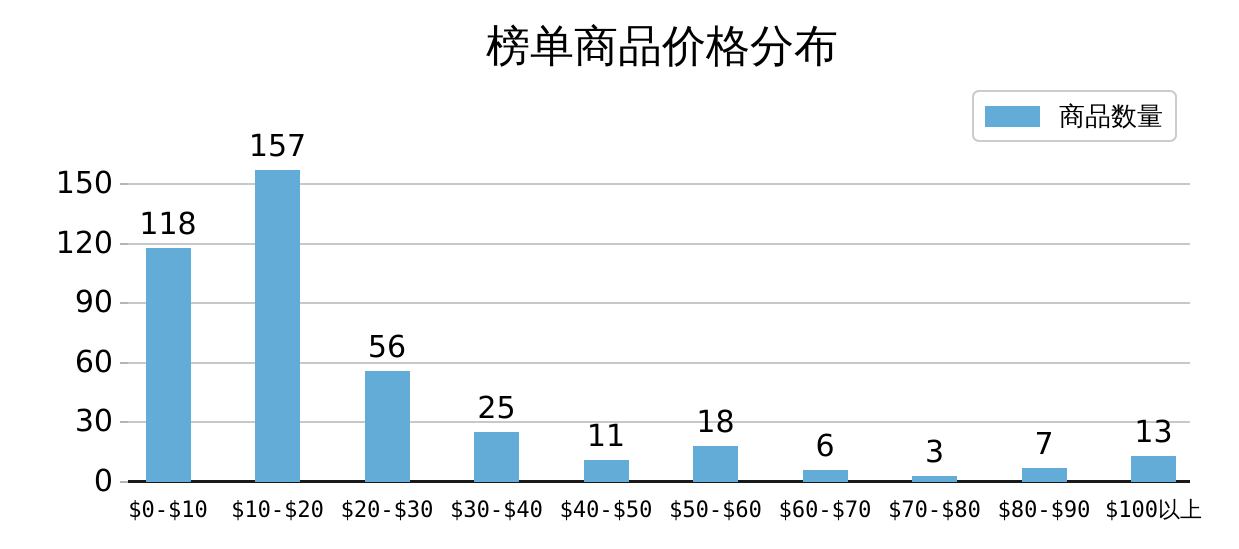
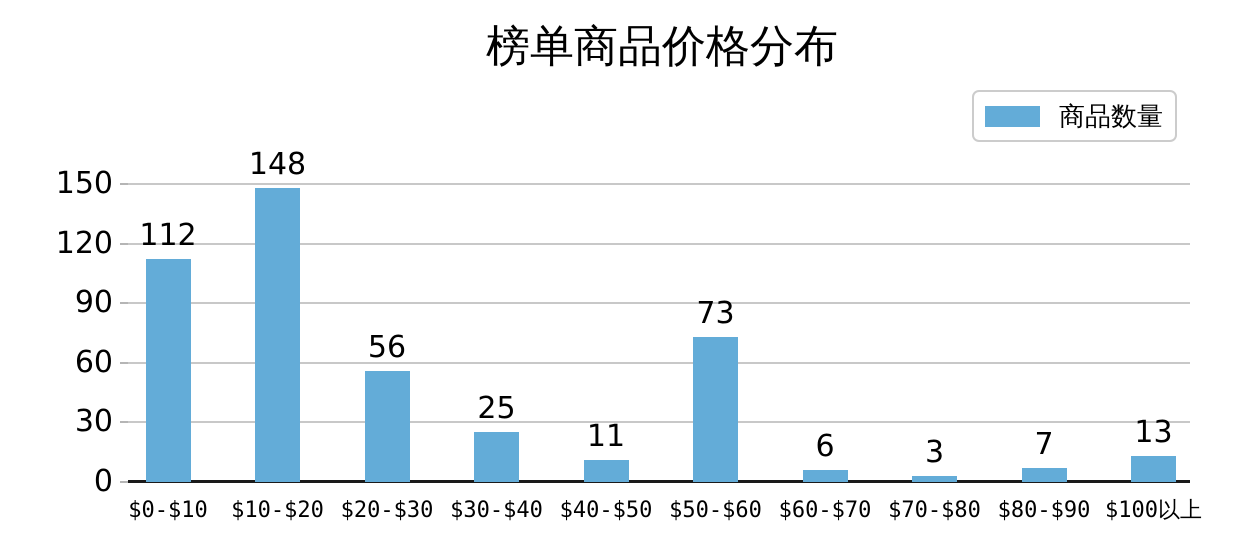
$0-$10: 118 -> 112
$10-$20: 157 -> 148
$50-$60: 18 -> 73
